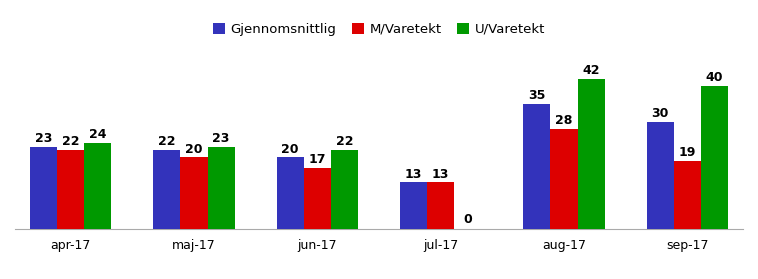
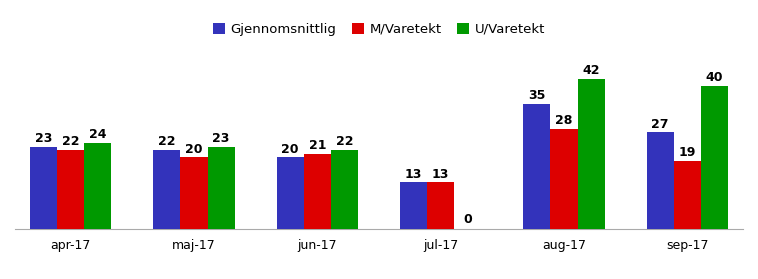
M/Varetekt/jun-17: 17 -> 21
Gjennomsnittlig/sep-17: 30 -> 27
